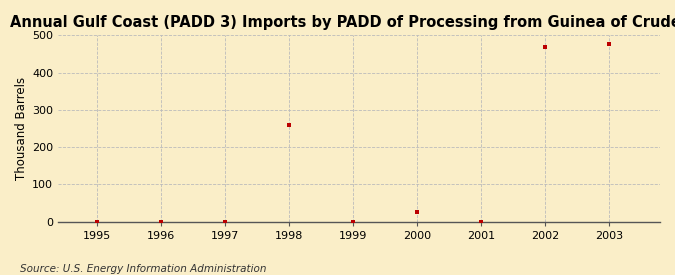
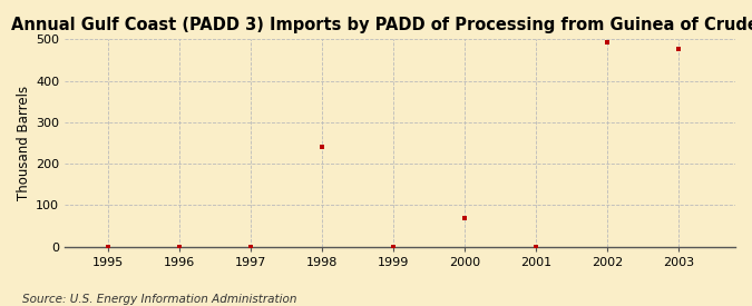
1998: 260 -> 240
2000: 25 -> 68
2002: 470 -> 492
